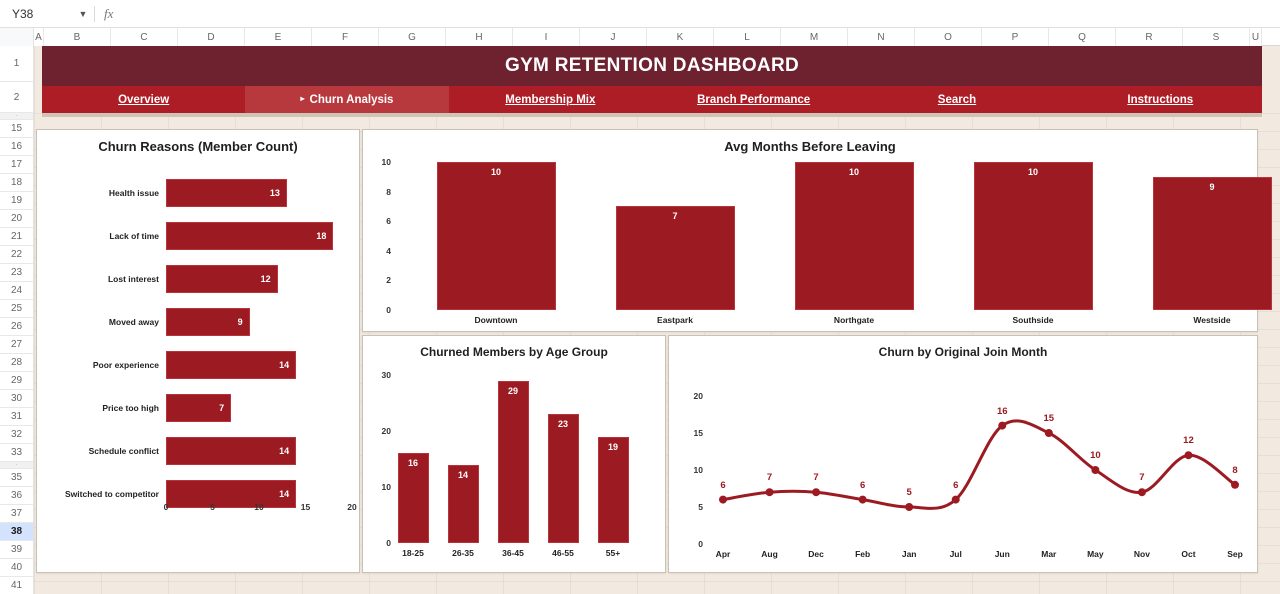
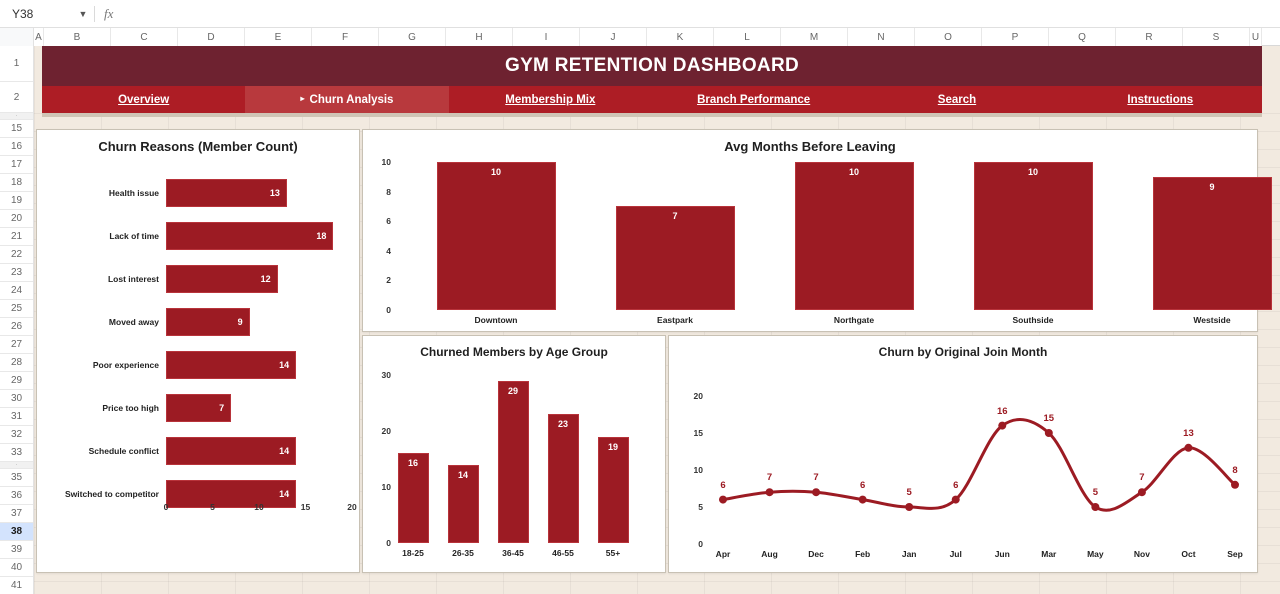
Churn by Original Join Month/May: 10 -> 5
Churn by Original Join Month/Oct: 12 -> 13
